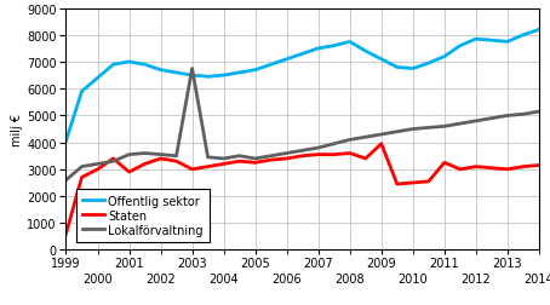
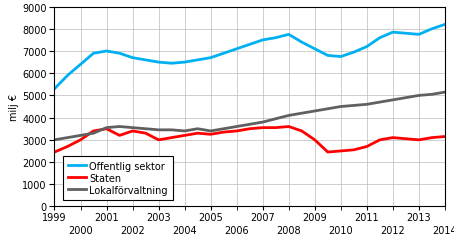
Offentlig sektor/1999: 4050 -> 5300
Staten/1999: 600 -> 2450
Lokalförvaltning/1999: 2600 -> 3000
Staten/2001: 2900 -> 3500
Lokalförvaltning/2003: 6750 -> 3450
Staten/2009: 3950 -> 3000
Staten/2011: 3250 -> 2700
